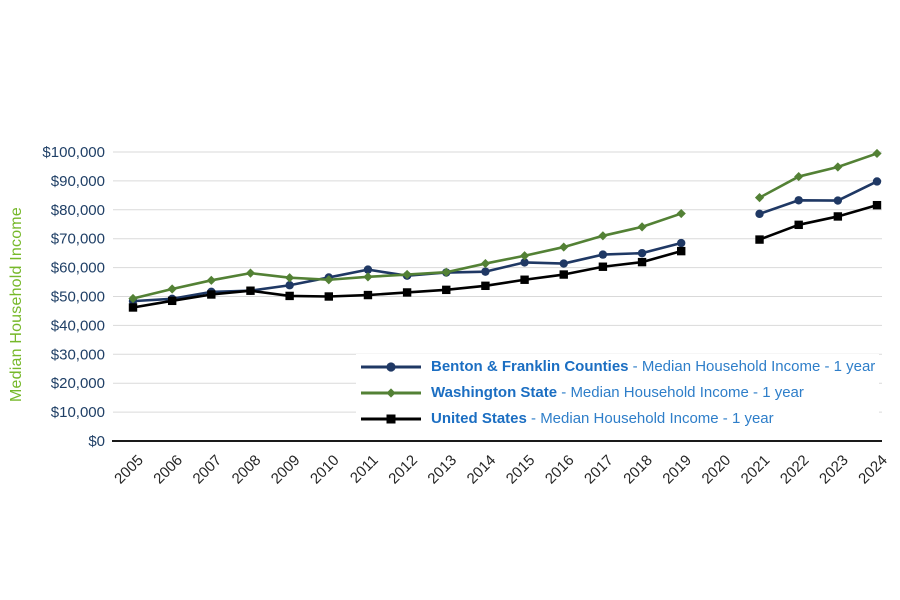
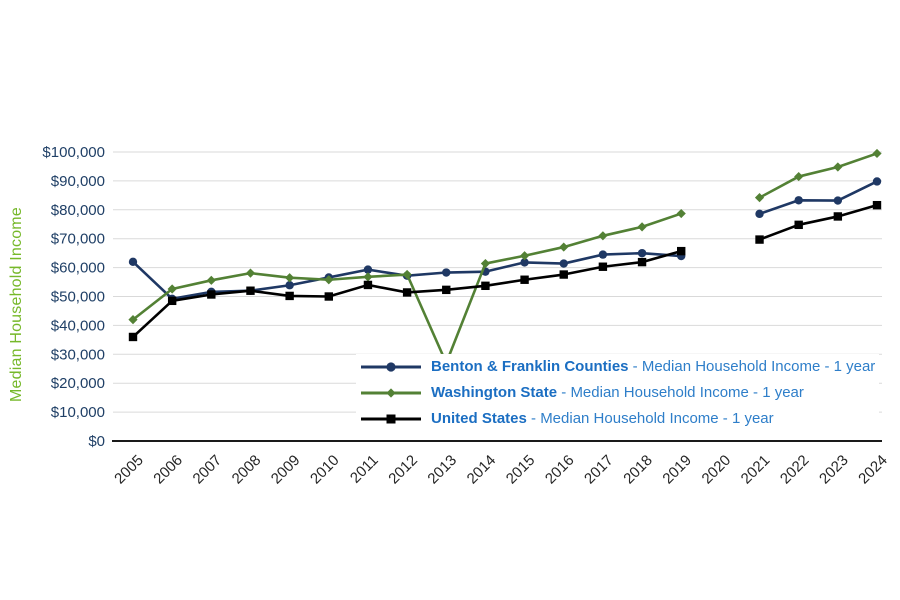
Benton & Franklin Counties/2005: $48000 -> $62000
Washington State/2005: $49000 -> $42000
United States/2005: $46000 -> $36000
United States/2011: $50000 -> $54000
Washington State/2013: $58000 -> $27000
Benton & Franklin Counties/2019: $68000 -> $64000
